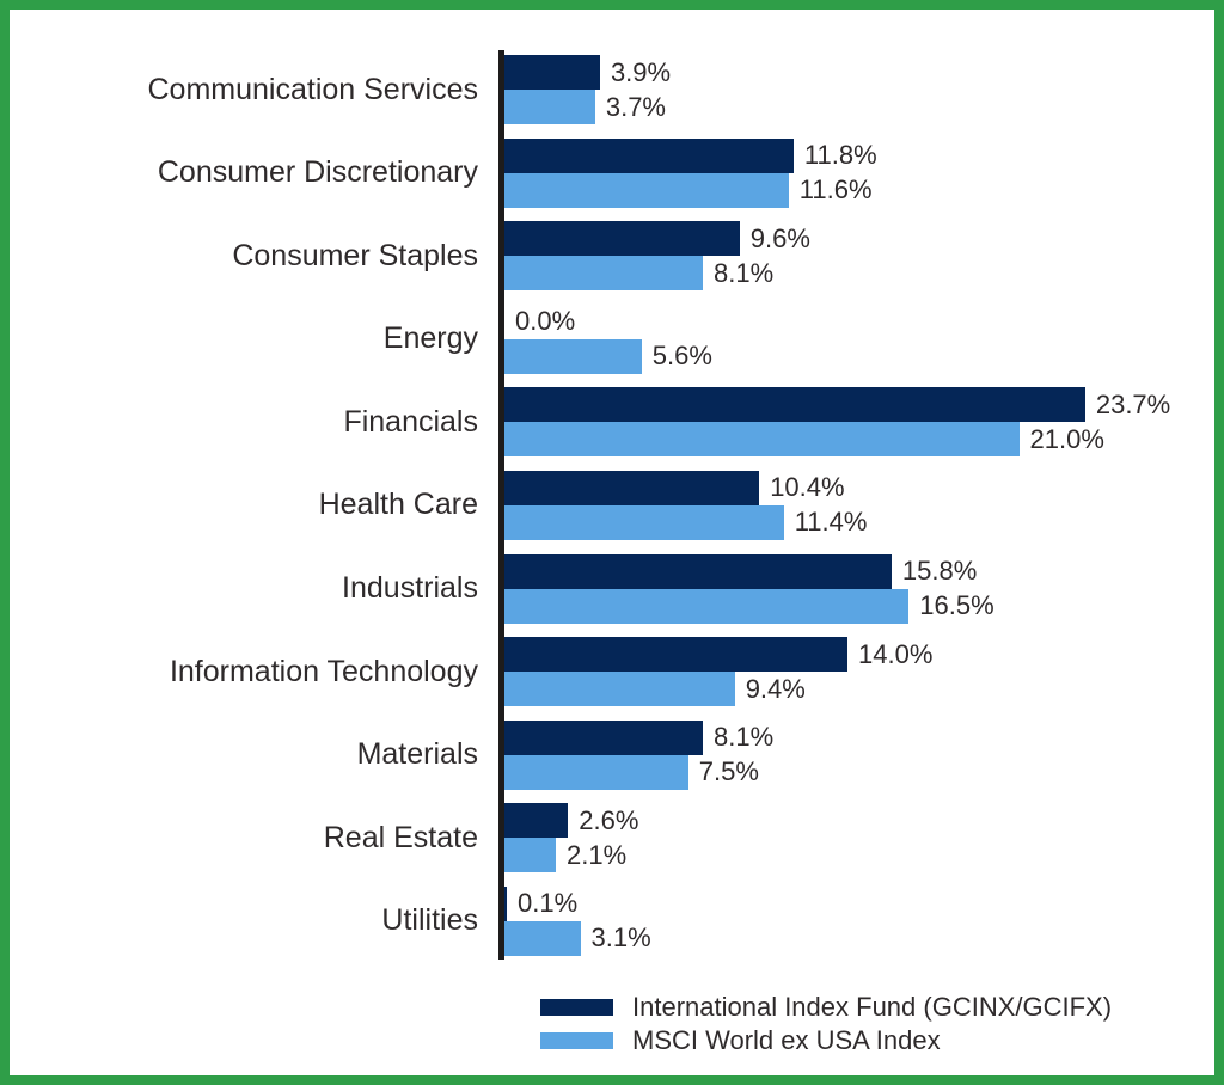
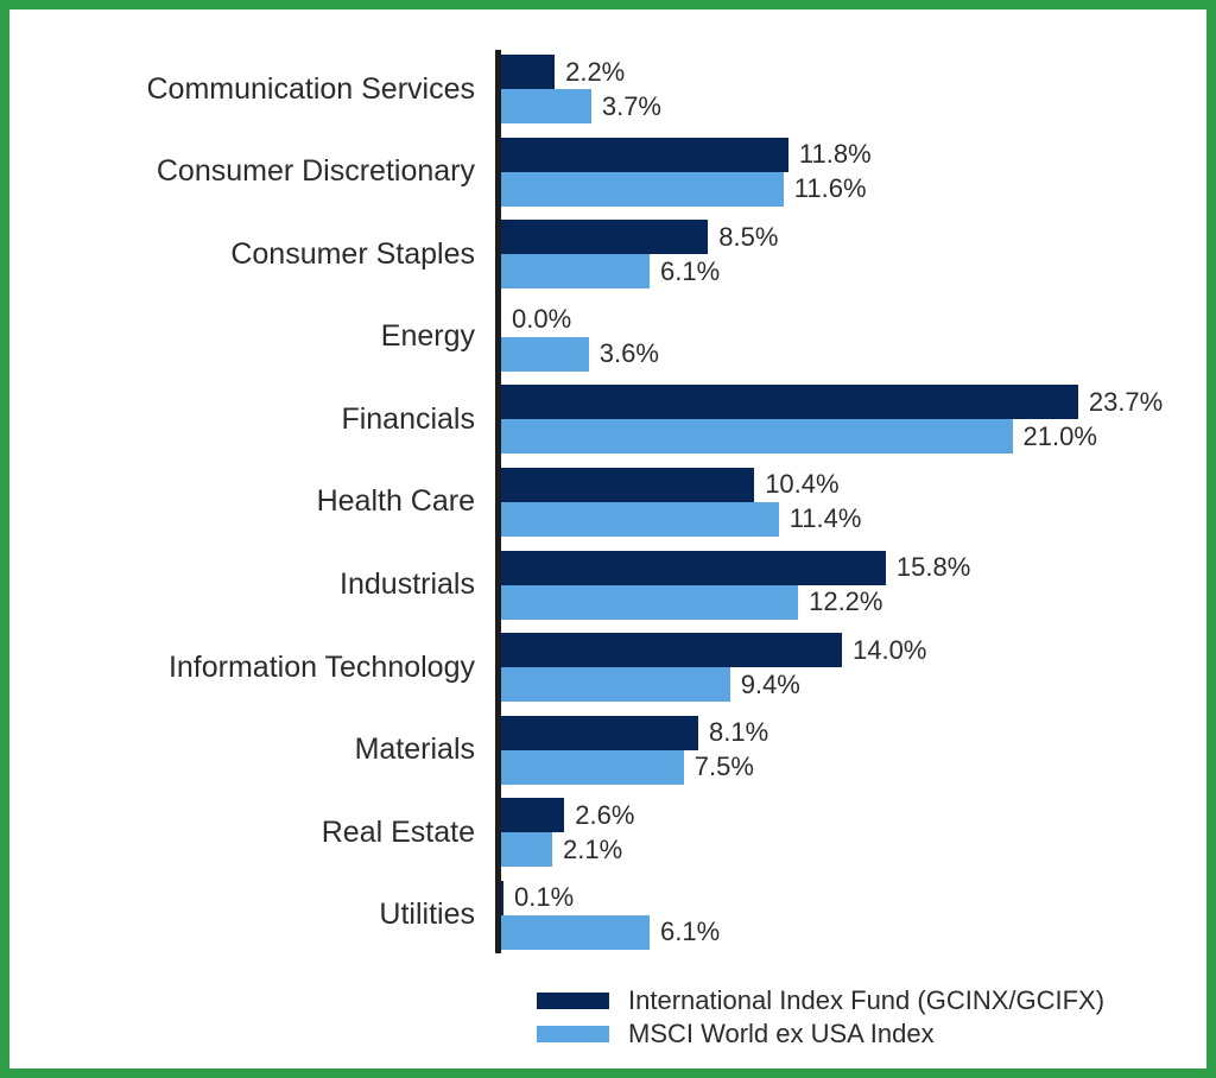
International Index Fund (GCINX/GCIFX)/Communication Services: 3.9% -> 2.2%
International Index Fund (GCINX/GCIFX)/Consumer Staples: 9.6% -> 8.5%
MSCI World ex USA Index/Consumer Staples: 8.1% -> 6.1%
MSCI World ex USA Index/Energy: 5.6% -> 3.6%
MSCI World ex USA Index/Industrials: 16.5% -> 12.2%
MSCI World ex USA Index/Utilities: 3.1% -> 6.1%
